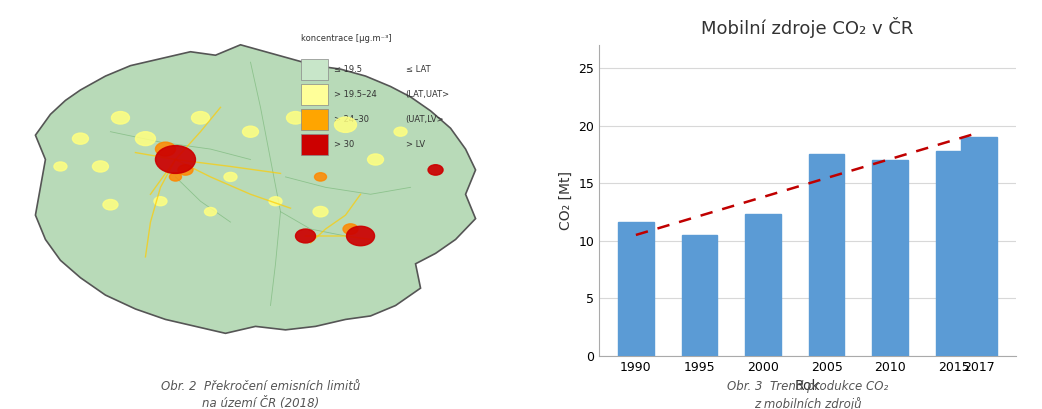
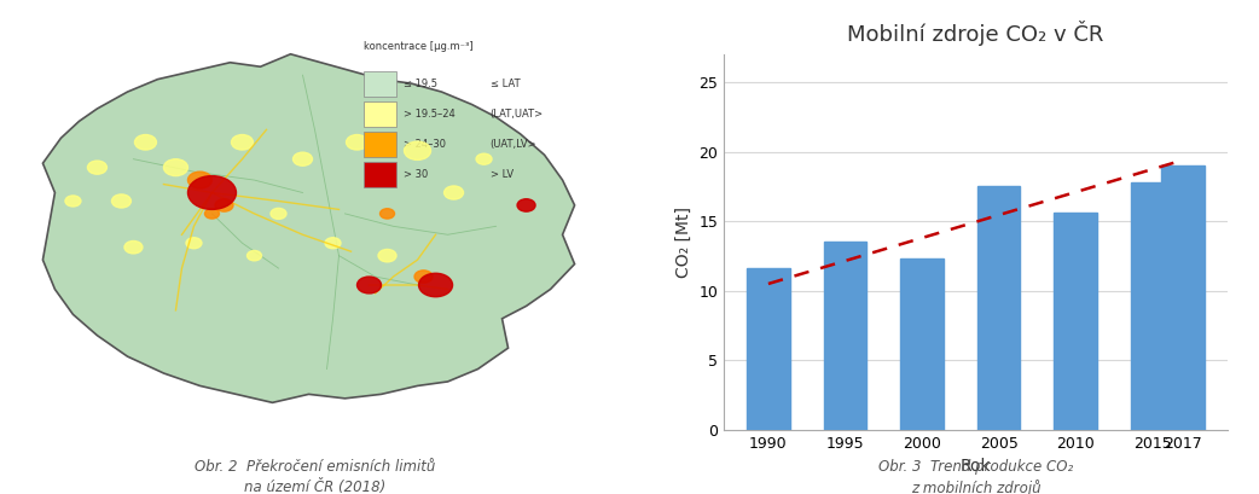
Mobilní zdroje CO₂ v ČR/1995: 10.5 -> 13.5
Mobilní zdroje CO₂ v ČR/2010: 17.0 -> 15.6
